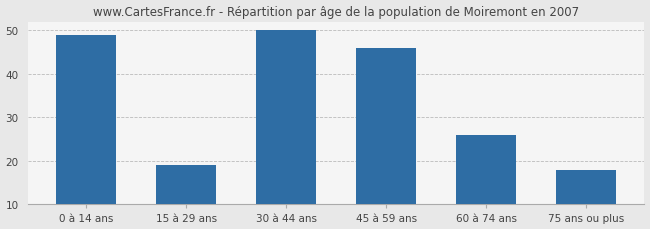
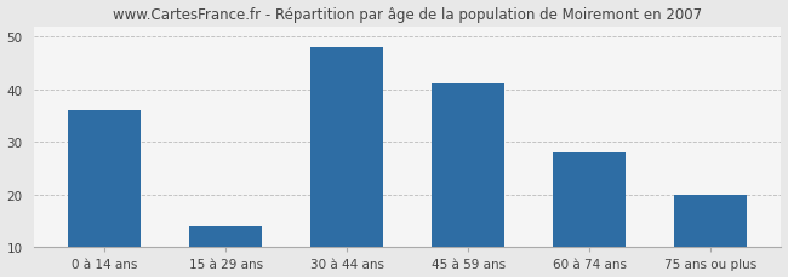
0 à 14 ans: 49 -> 36
15 à 29 ans: 19 -> 14
30 à 44 ans: 50 -> 48
45 à 59 ans: 46 -> 41
60 à 74 ans: 26 -> 28
75 ans ou plus: 18 -> 20
